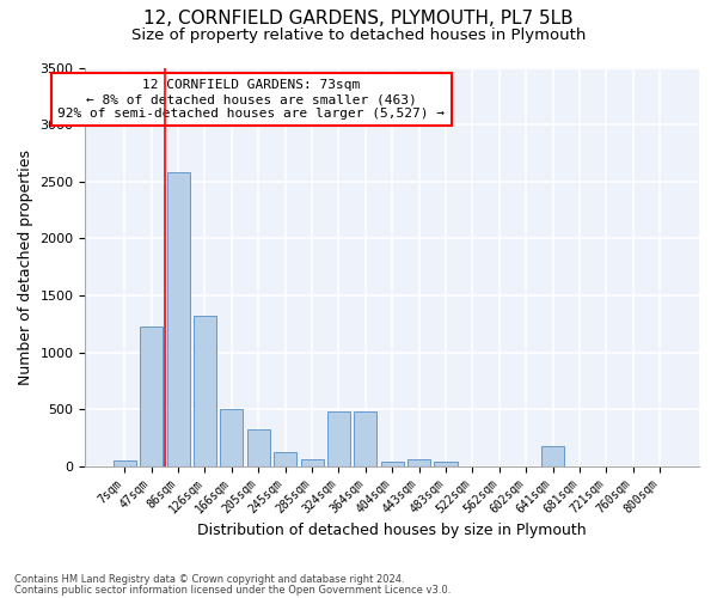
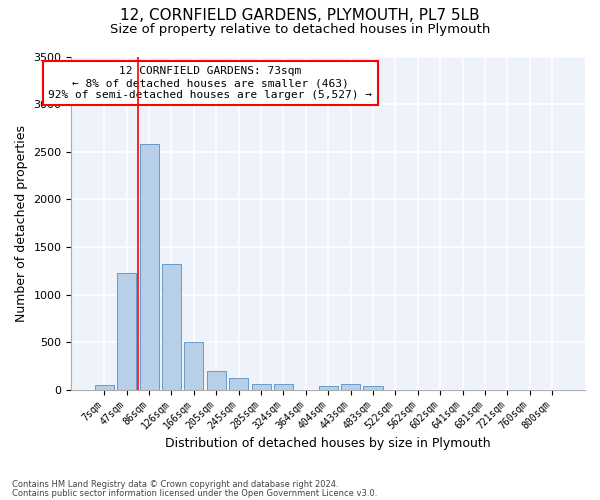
205sqm: 320 -> 200
324sqm: 480 -> 60
364sqm: 480 -> 0
641sqm: 180 -> 0
